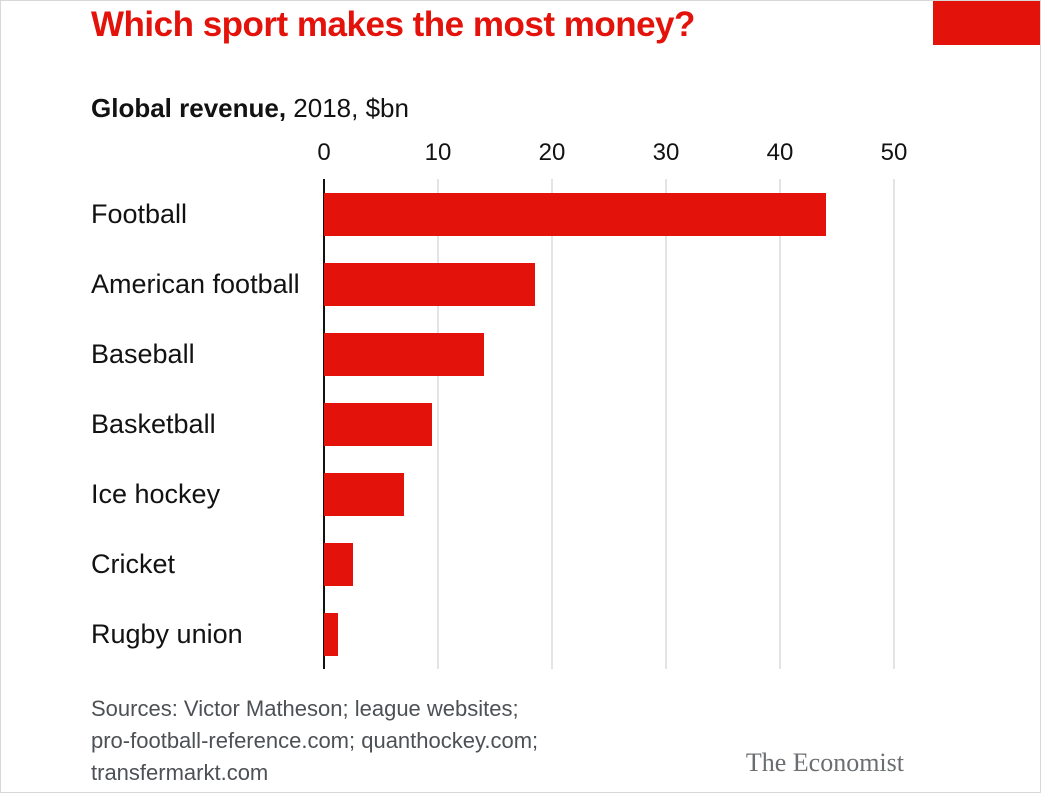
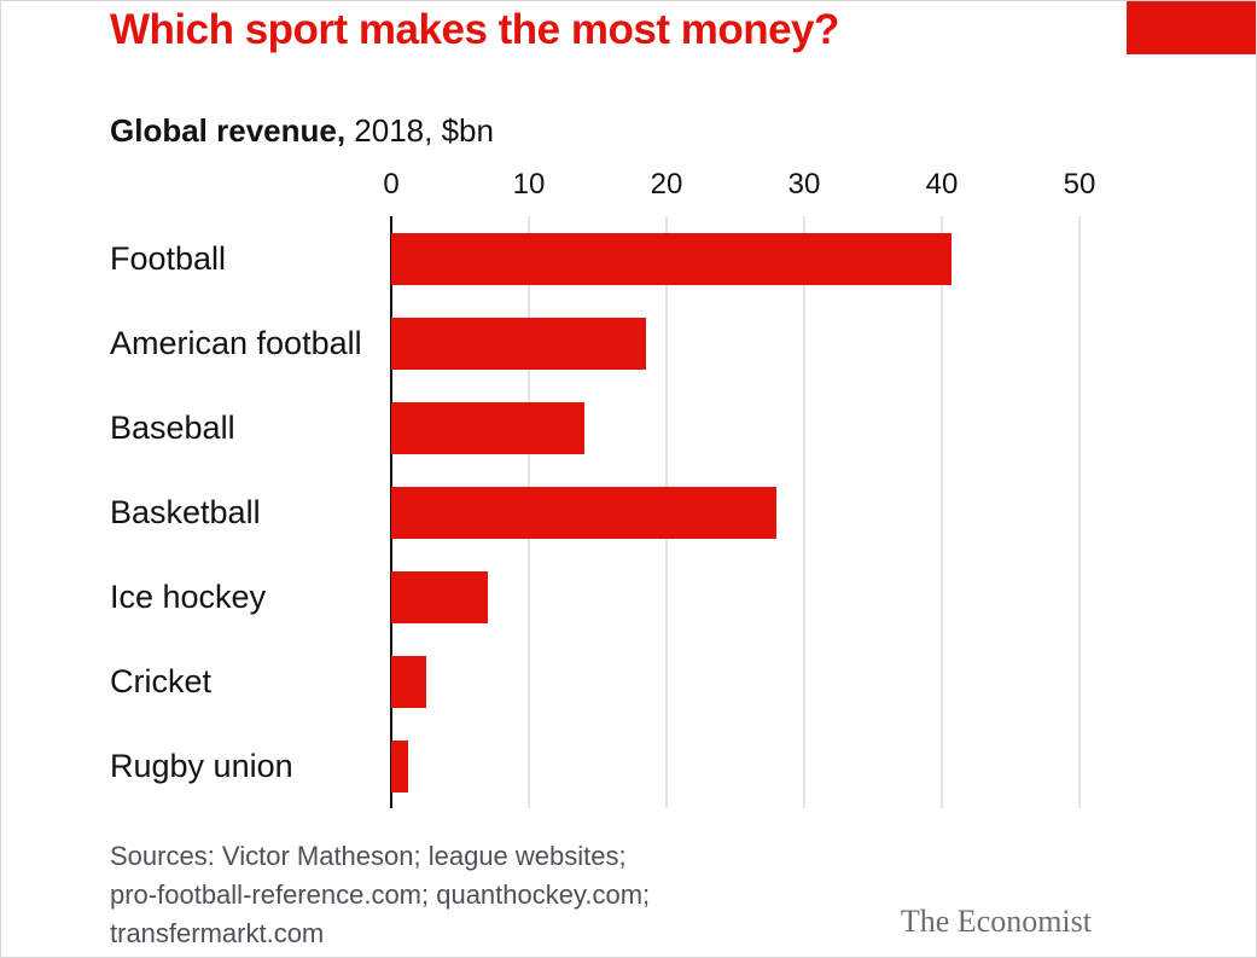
Football: 44.0 -> 40.7
Basketball: 9.5 -> 28.0
